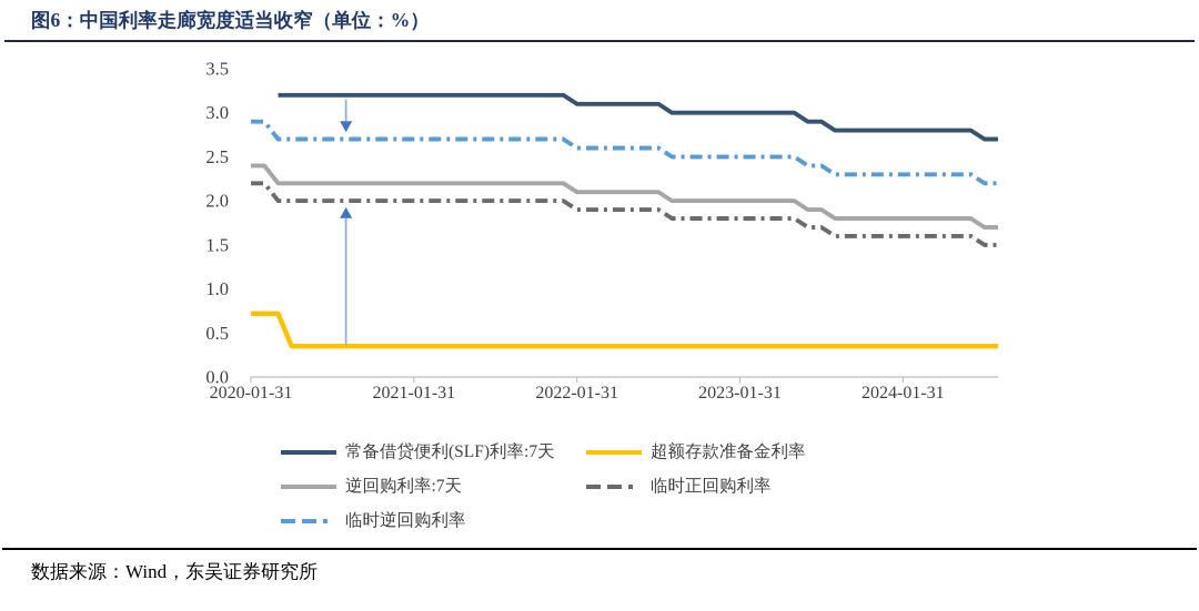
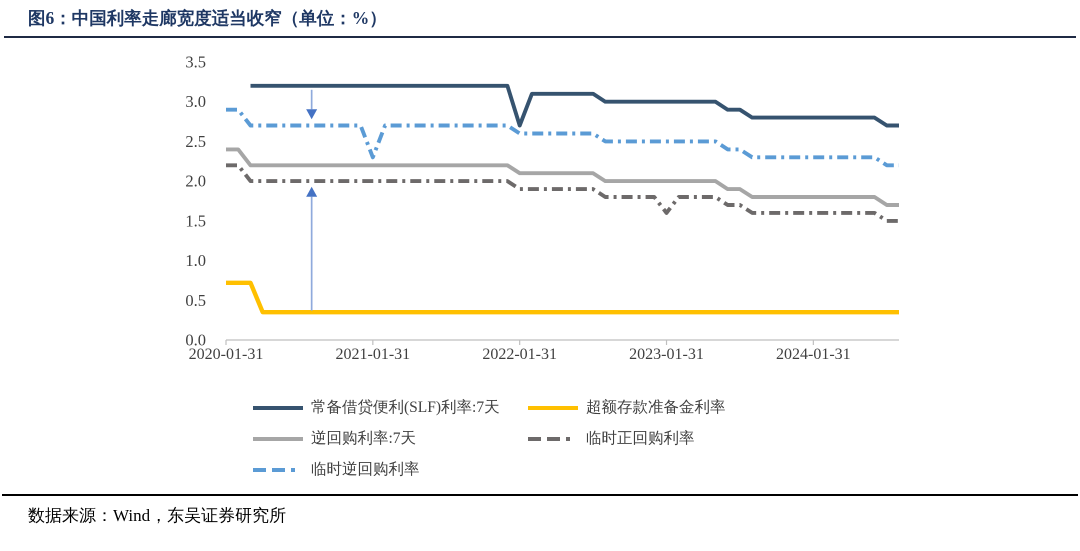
临时逆回购利率/2021-01-31: 2.7 -> 2.3
常备借贷便利(SLF)利率:7天/2022-01-31: 3.1 -> 2.7
临时正回购利率/2023-01-31: 1.8 -> 1.6
